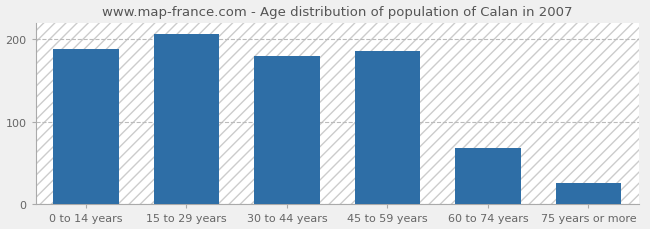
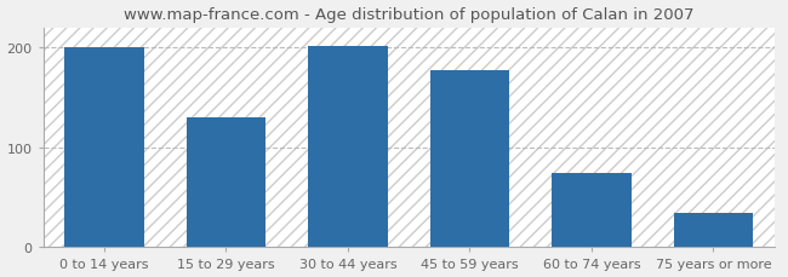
0 to 14 years: 188 -> 200
15 to 29 years: 206 -> 130
30 to 44 years: 180 -> 202
45 to 59 years: 186 -> 178
60 to 74 years: 68 -> 75
75 years or more: 26 -> 35
